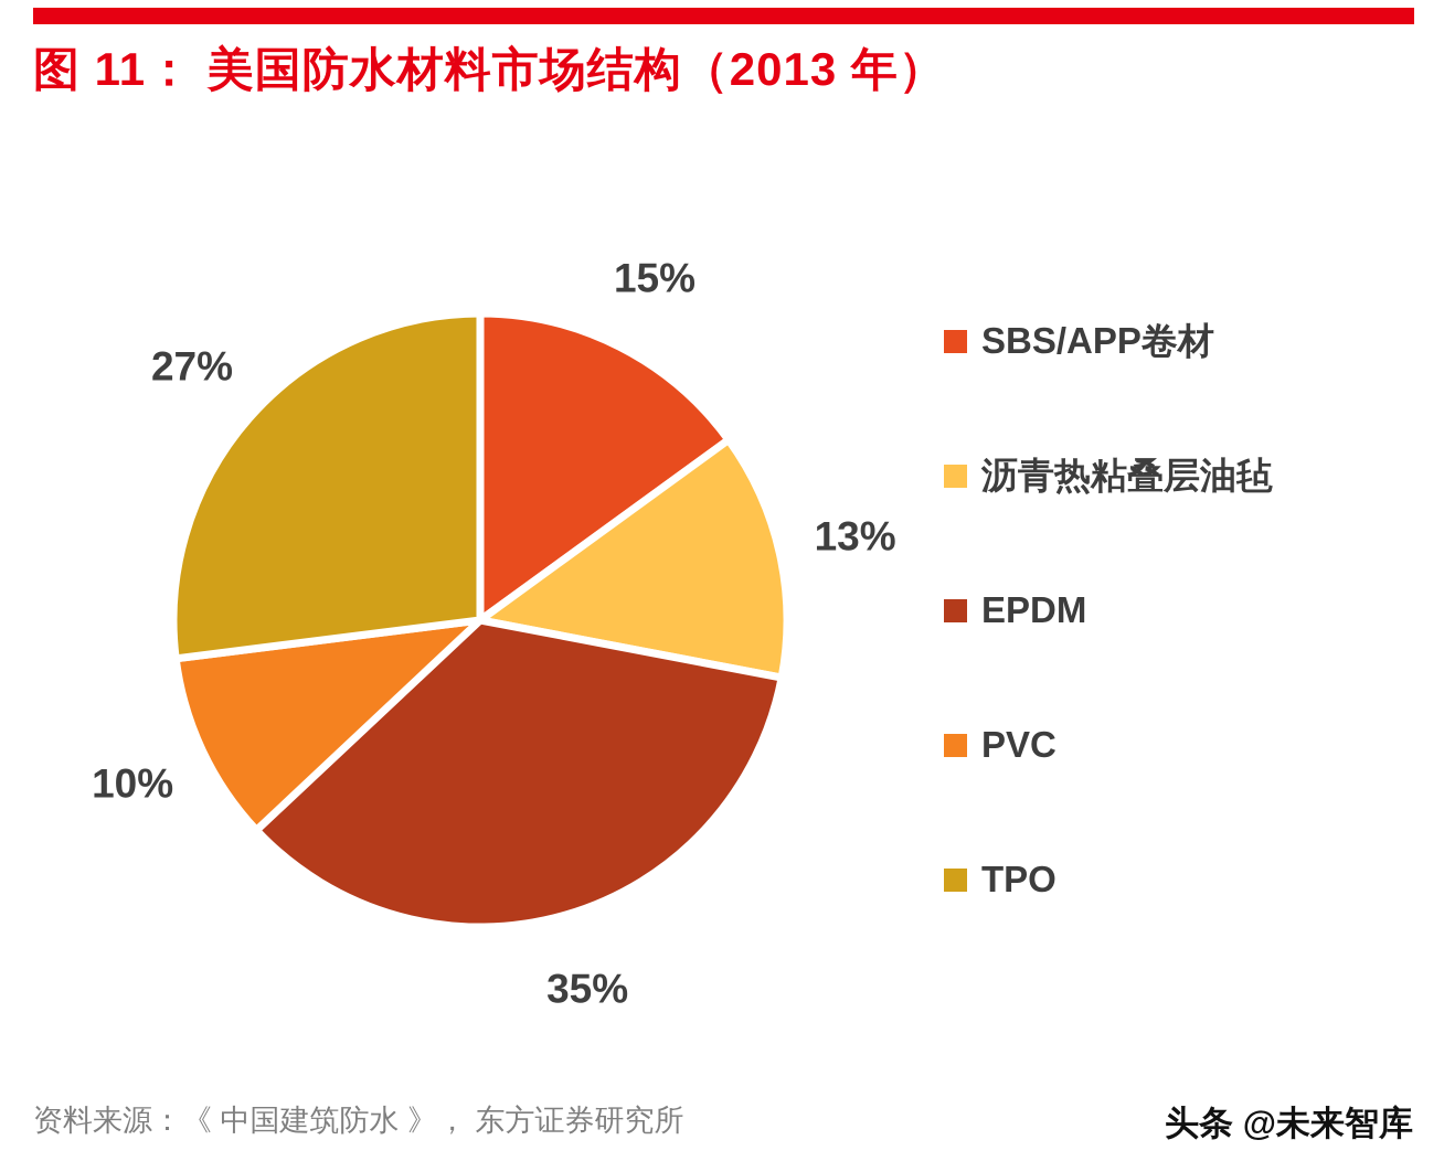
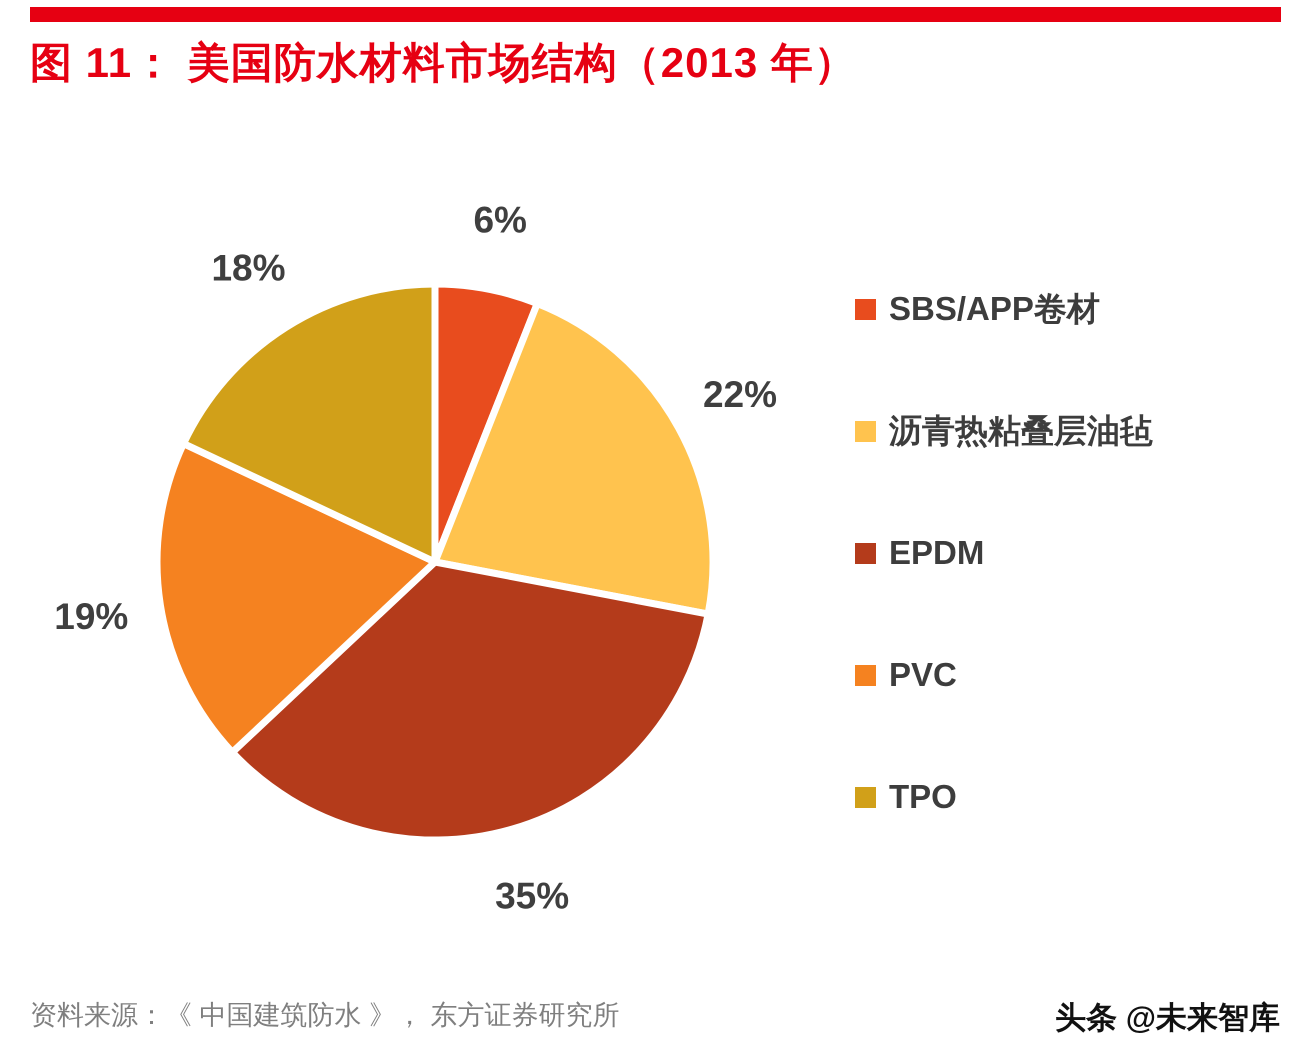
SBS/APP卷材: 15% -> 6%
沥青热粘叠层油毡: 13% -> 22%
PVC: 10% -> 19%
TPO: 27% -> 18%
